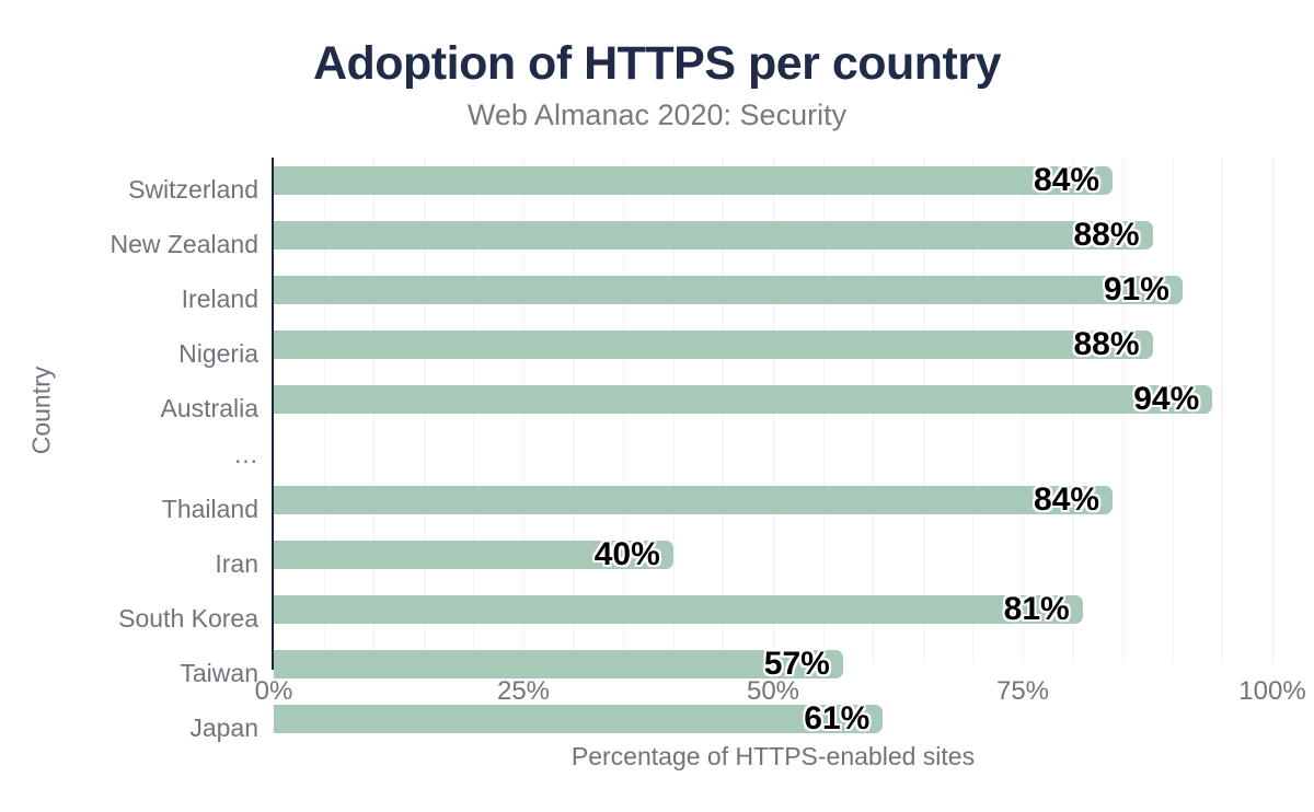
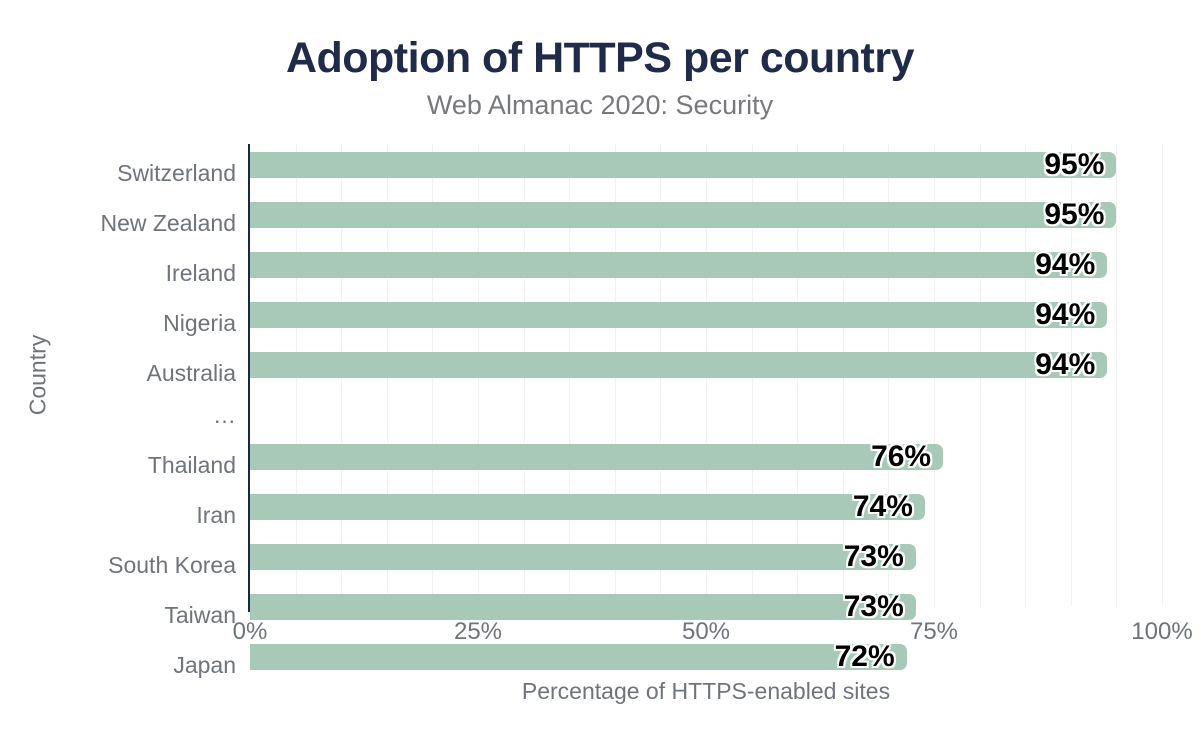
Switzerland: 84% -> 95%
New Zealand: 88% -> 95%
Ireland: 91% -> 94%
Nigeria: 88% -> 94%
Thailand: 84% -> 76%
Iran: 40% -> 74%
South Korea: 81% -> 73%
Taiwan: 57% -> 73%
Japan: 61% -> 72%
